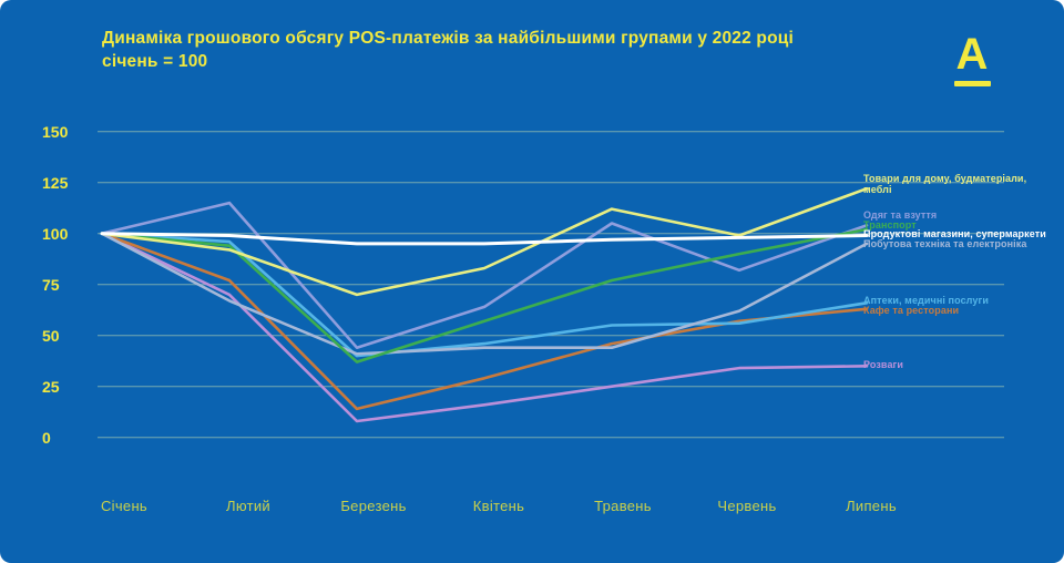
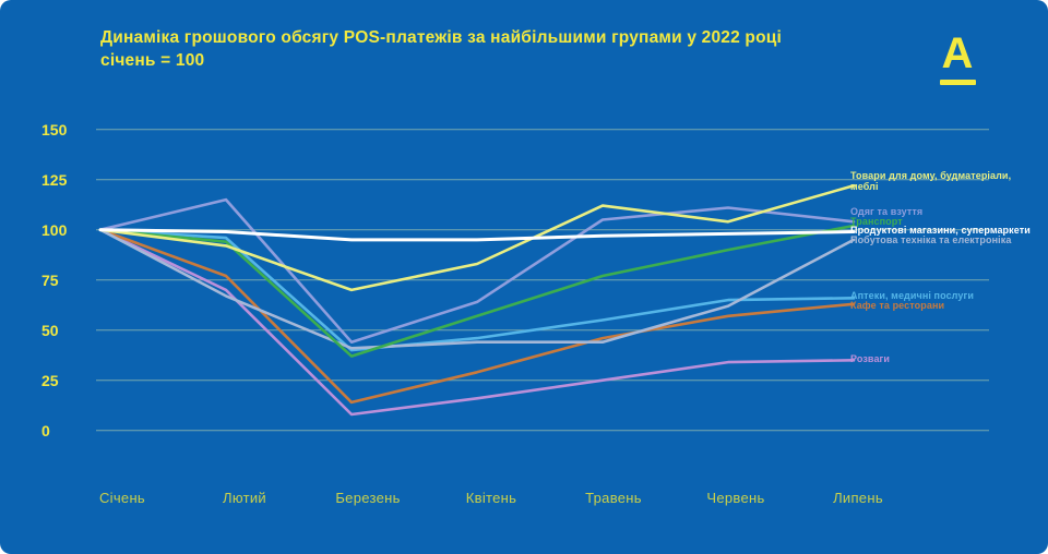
Товари для дому, будматеріали, меблі/Червень: 99 -> 104
Одяг та взуття/Червень: 82 -> 111
Аптеки, медичні послуги/Червень: 56 -> 65
